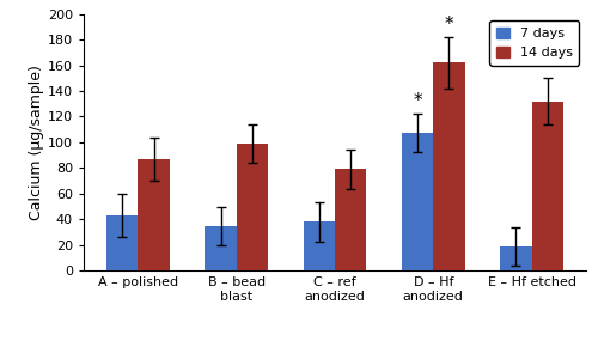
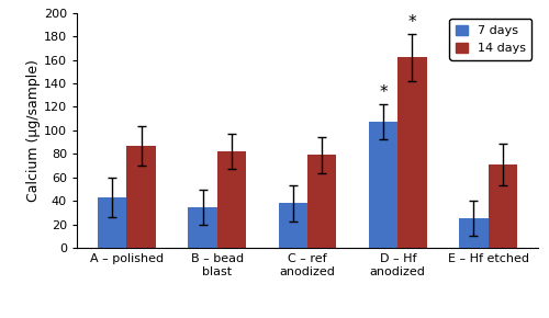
14 days/B – bead blast: 99 -> 82
7 days/E – Hf etched: 19 -> 25
14 days/E – Hf etched: 132 -> 71
